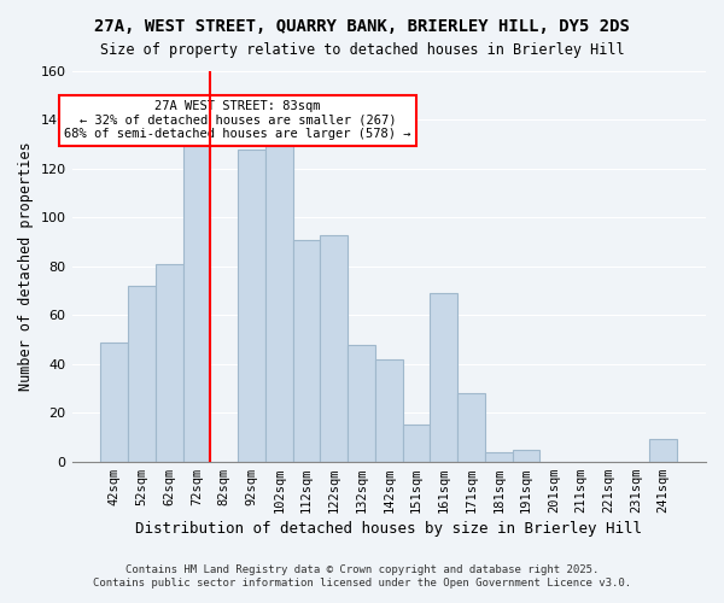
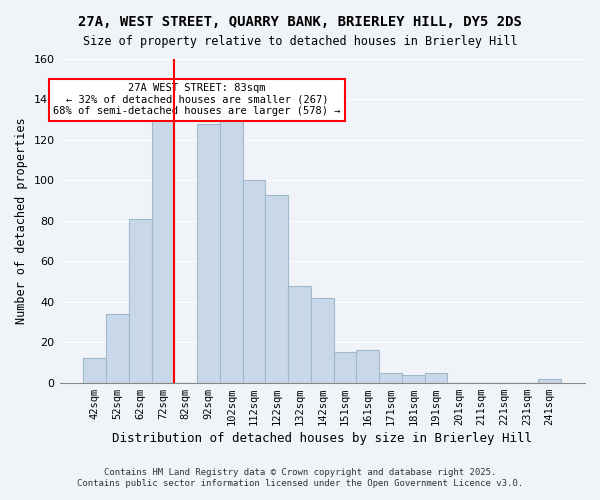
42sqm: 49 -> 12
52sqm: 72 -> 34
112sqm: 91 -> 100
161sqm: 69 -> 16
171sqm: 28 -> 5
241sqm: 9 -> 2
